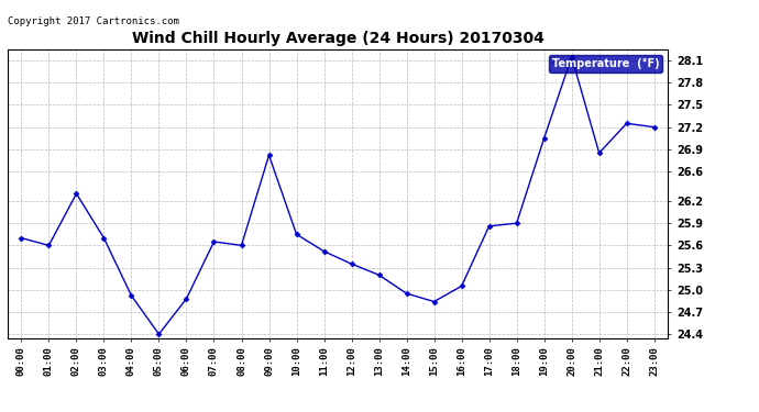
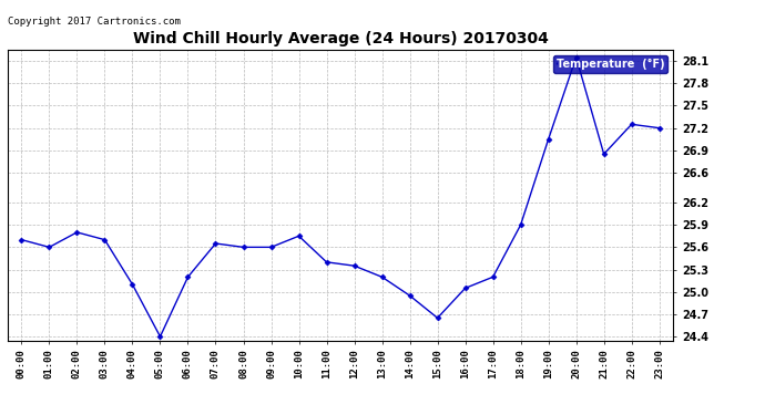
02:00: 26.30 -> 25.80
04:00: 24.92 -> 25.10
06:00: 24.88 -> 25.20
09:00: 26.82 -> 25.60
11:00: 25.52 -> 25.40
15:00: 24.84 -> 24.65
17:00: 25.86 -> 25.20
